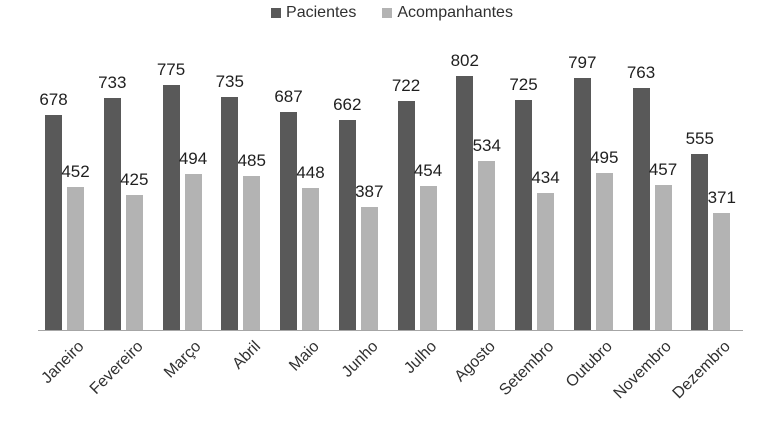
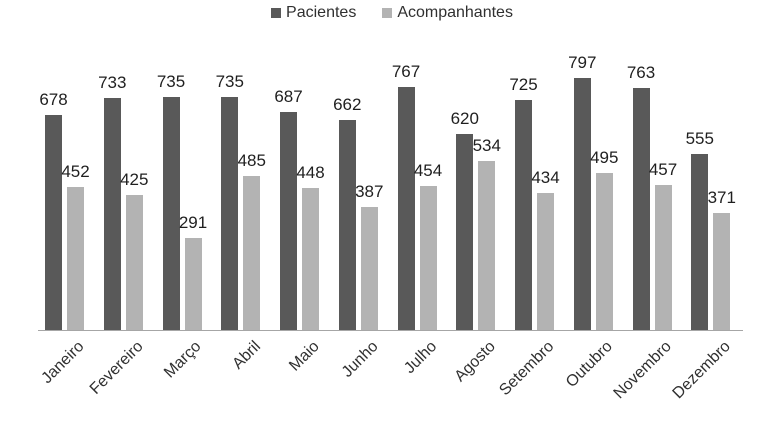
Pacientes/Março: 775 -> 735
Acompanhantes/Março: 494 -> 291
Pacientes/Julho: 722 -> 767
Pacientes/Agosto: 802 -> 620
